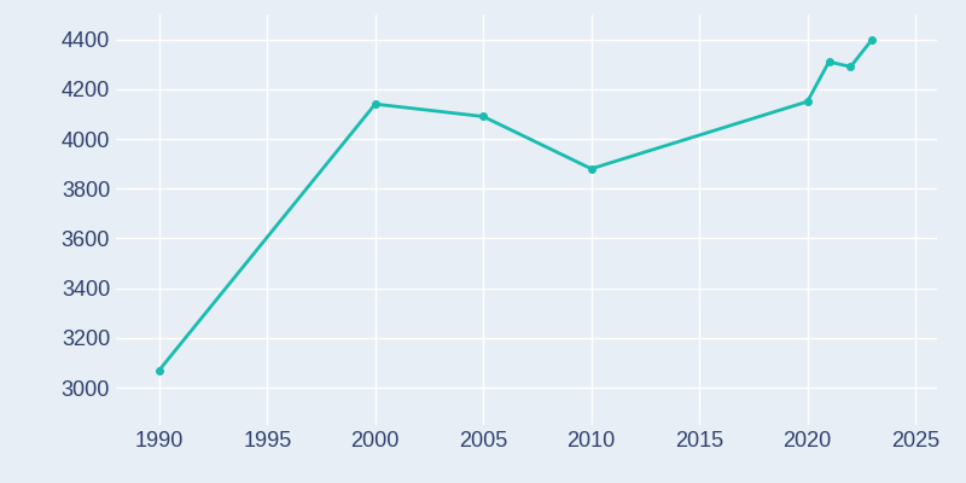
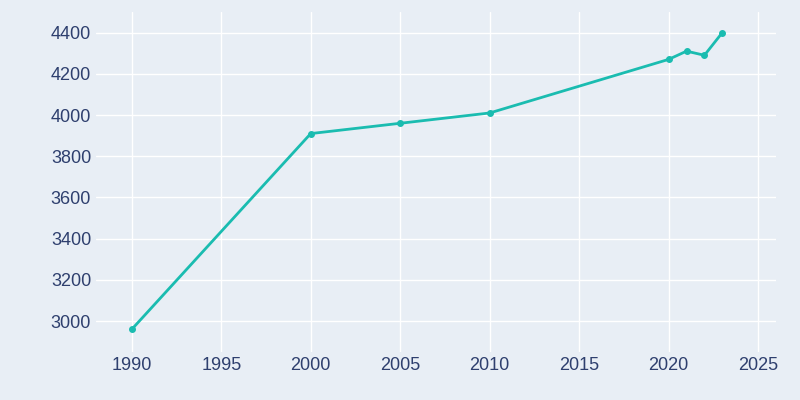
1990: 3070 -> 2960
2000: 4140 -> 3910
2005: 4090 -> 3960
2010: 3880 -> 4010
2020: 4150 -> 4270
